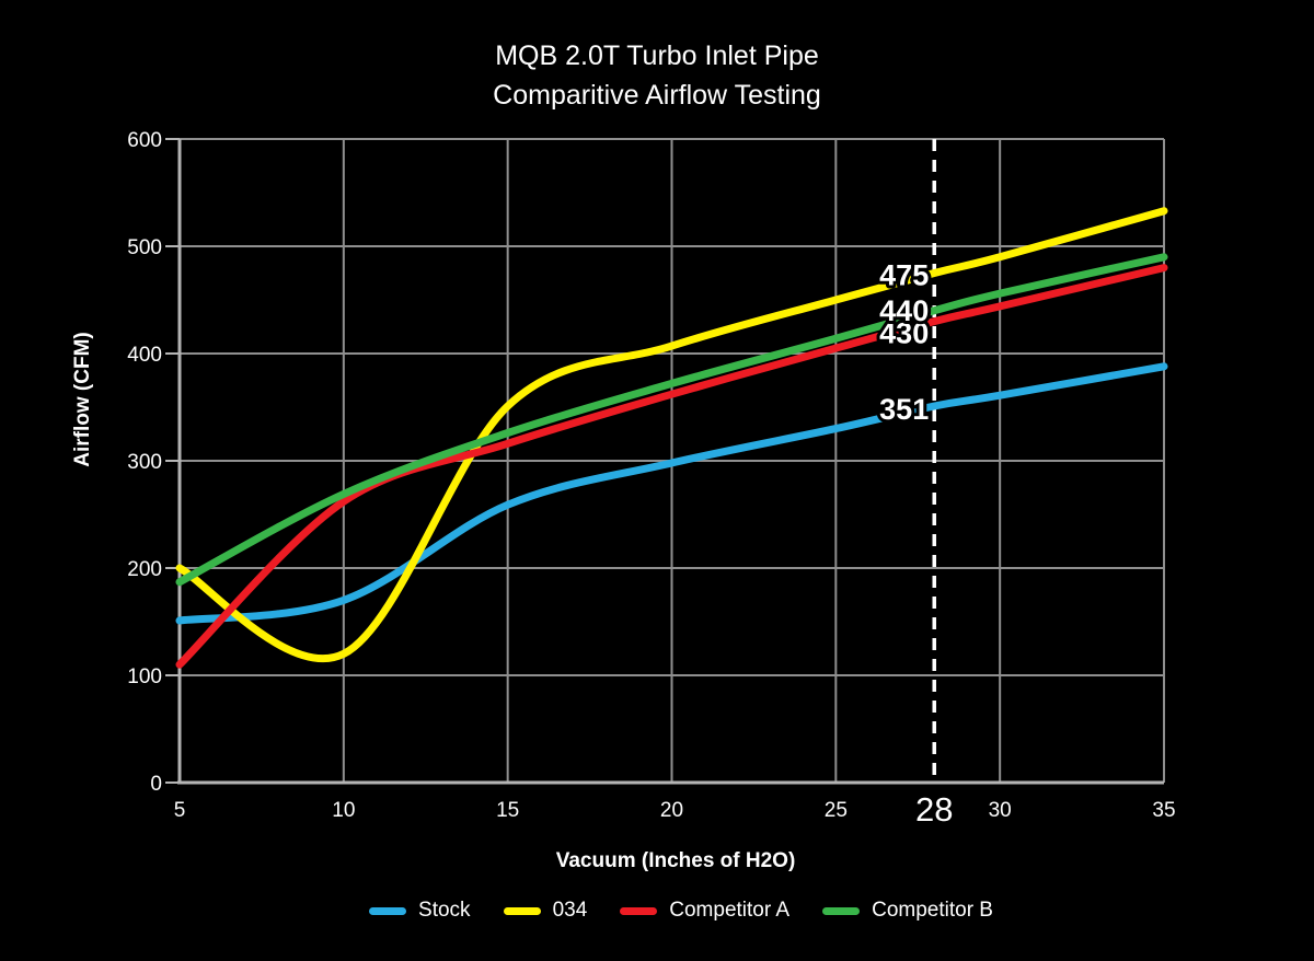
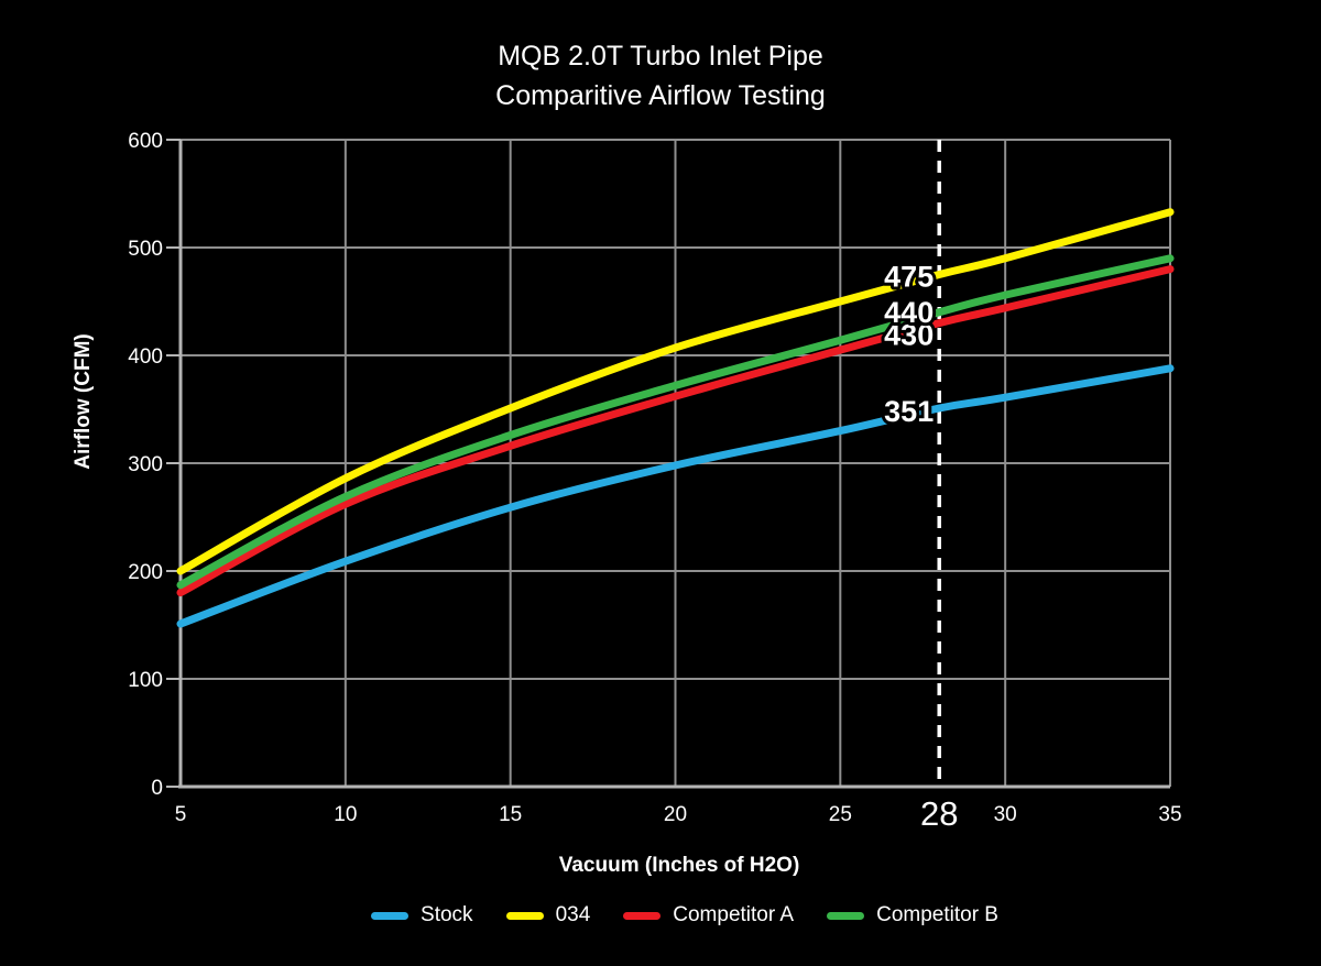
Competitor A/5: 110 -> 180
Stock/10: 170 -> 210
034/10: 120 -> 290
